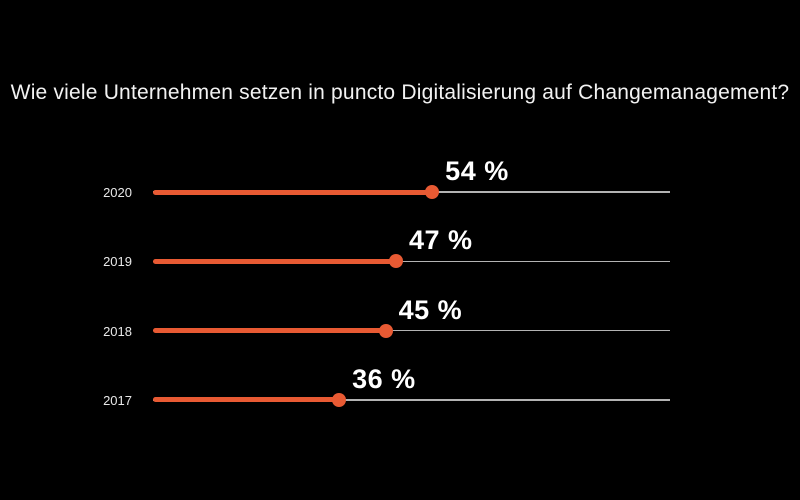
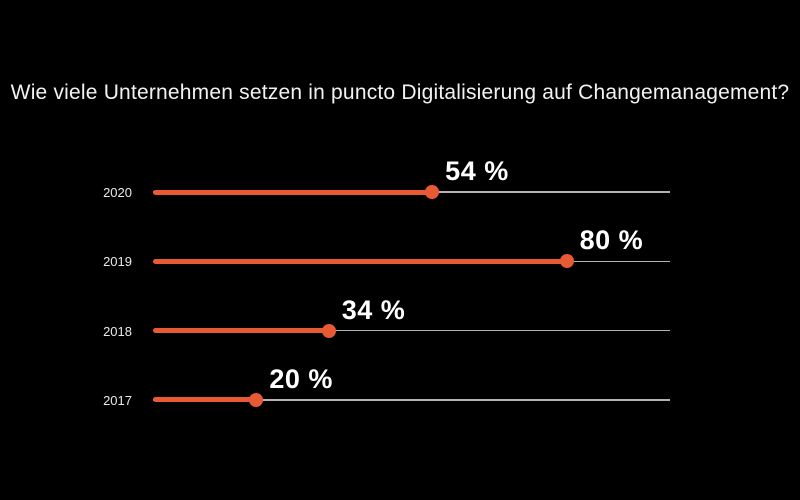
2019: 47 -> 80
2018: 45 -> 34
2017: 36 -> 20
